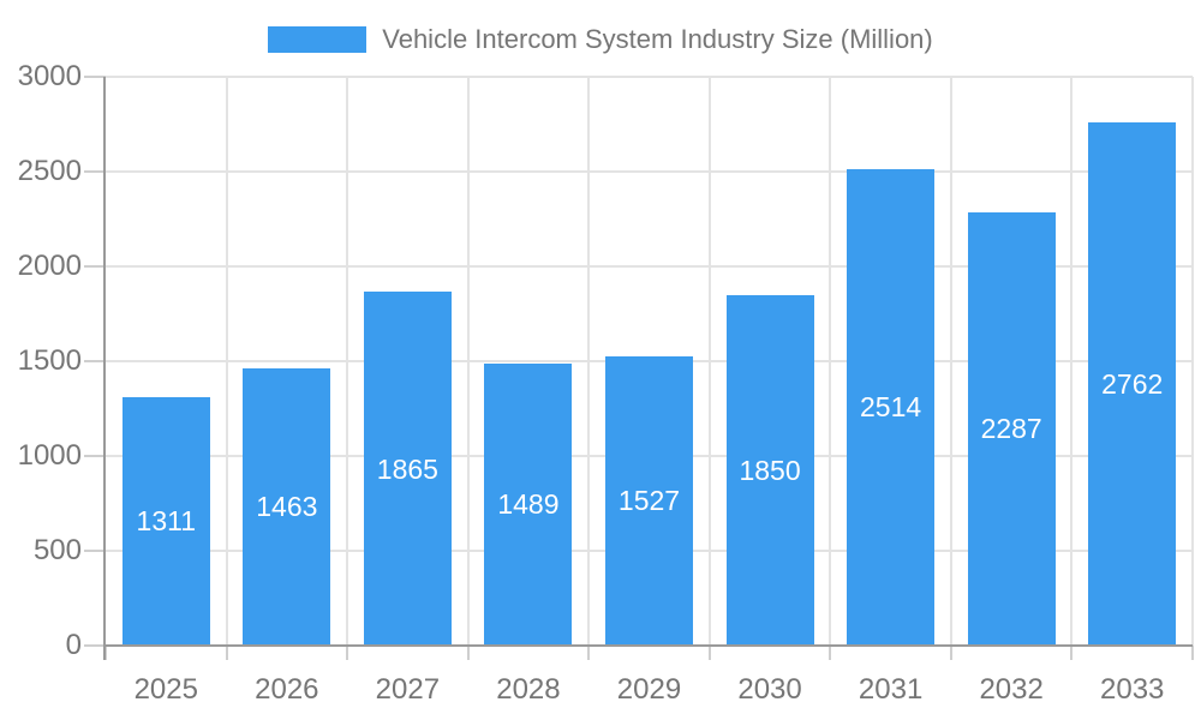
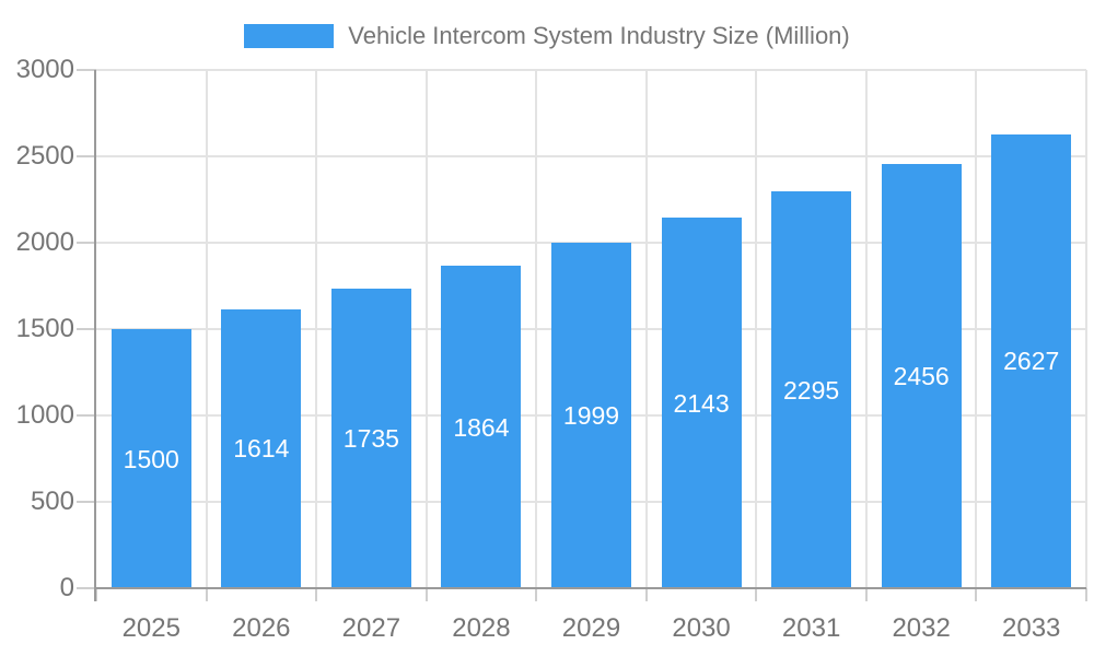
2025: 1311 -> 1500
2026: 1463 -> 1614
2027: 1865 -> 1735
2028: 1489 -> 1864
2029: 1527 -> 1999
2030: 1850 -> 2143
2031: 2514 -> 2295
2032: 2287 -> 2456
2033: 2762 -> 2627
